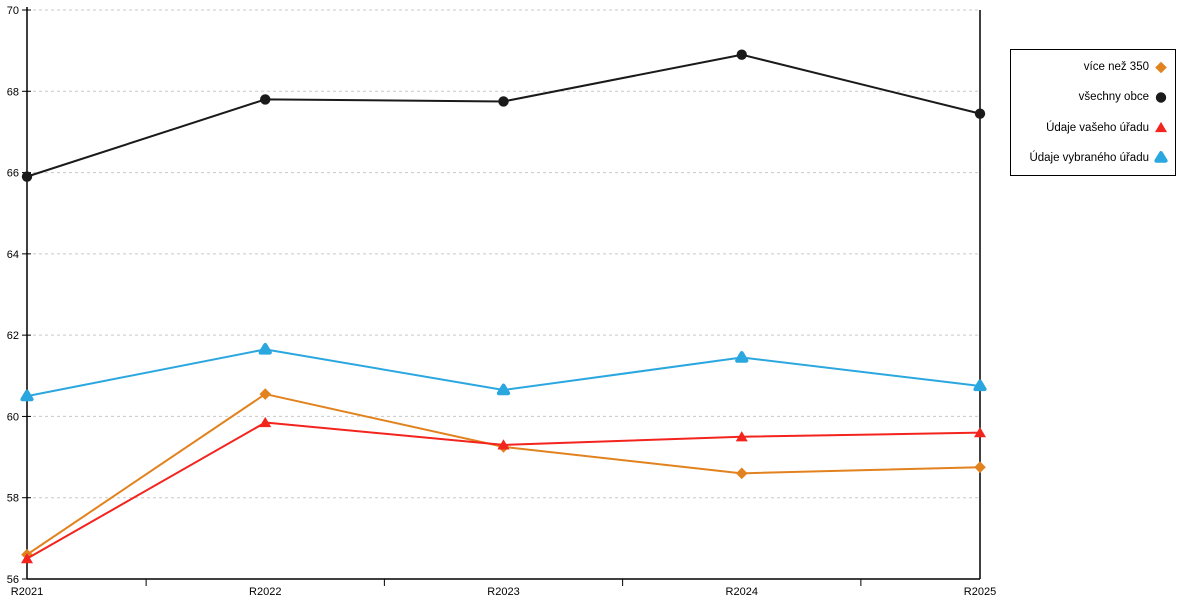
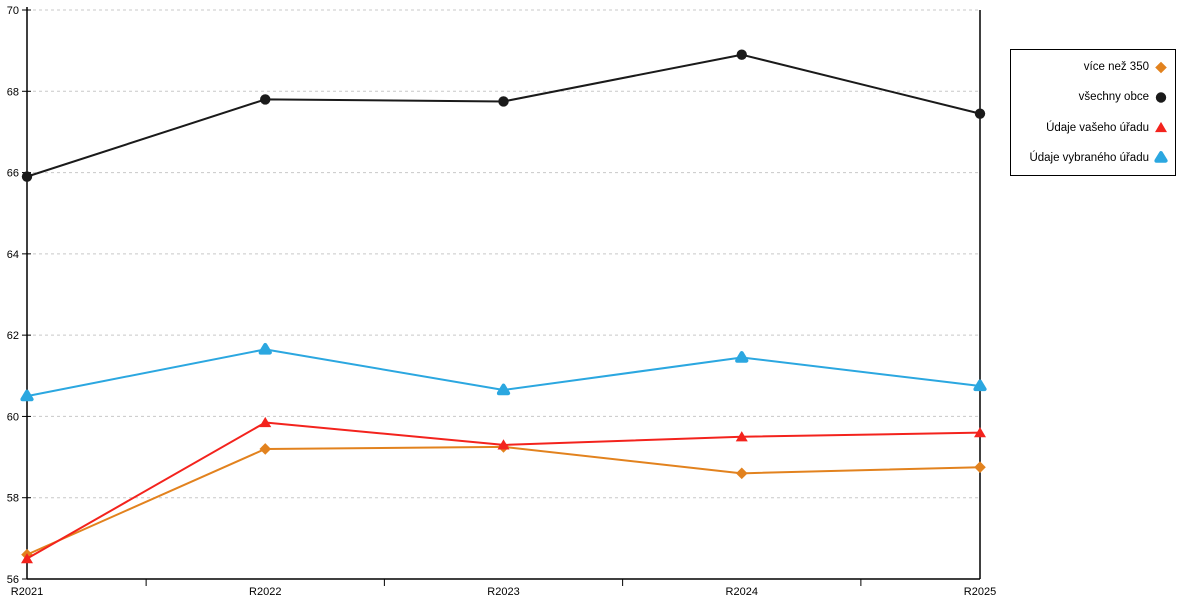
více než 350/R2022: 60.5 -> 59.2
